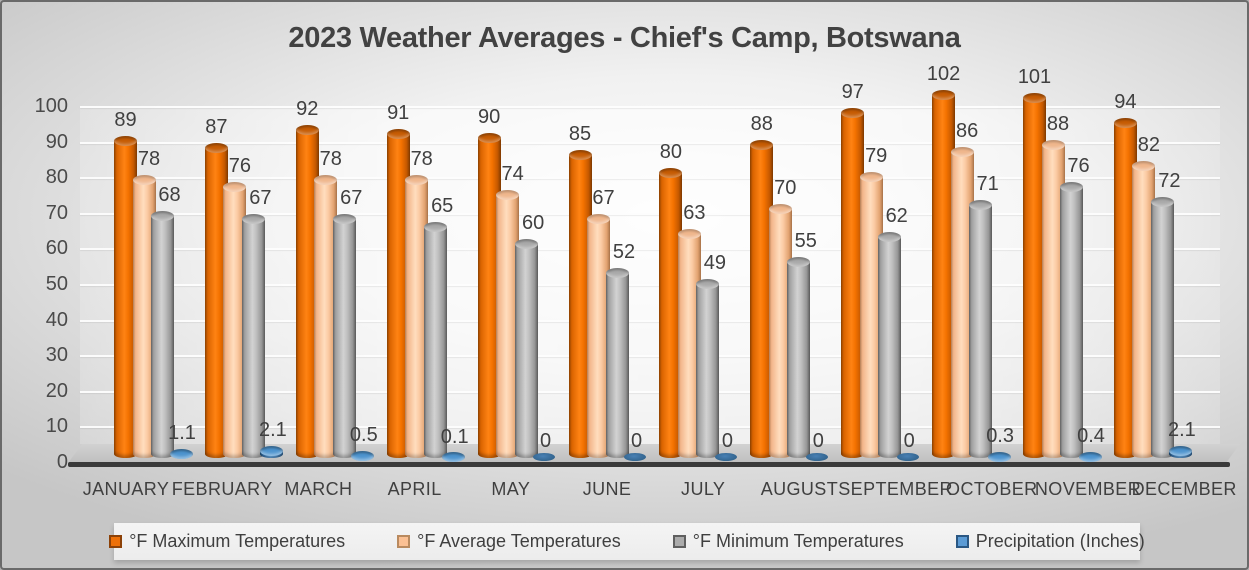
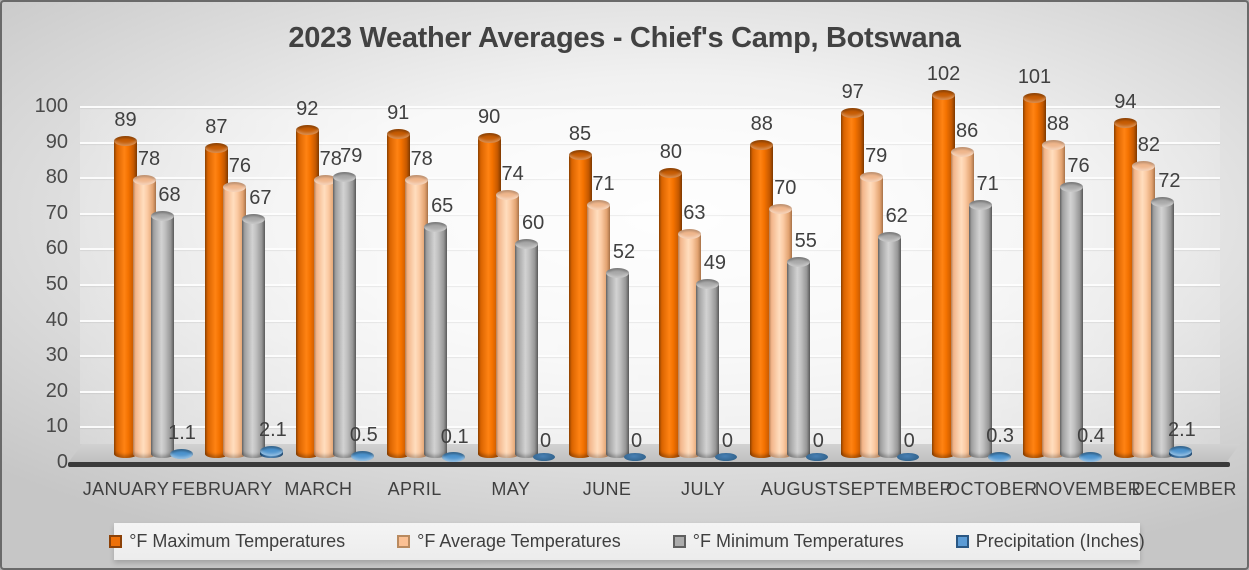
°F Minimum Temperatures/MARCH: 67 -> 79
°F Average Temperatures/JUNE: 67 -> 71
